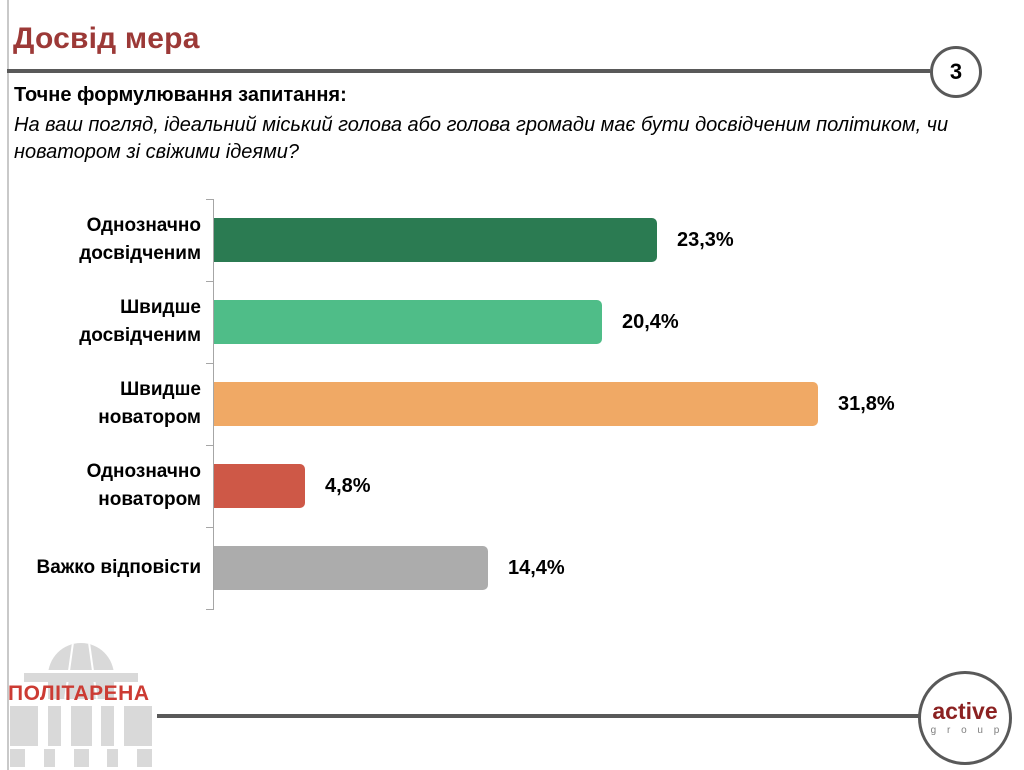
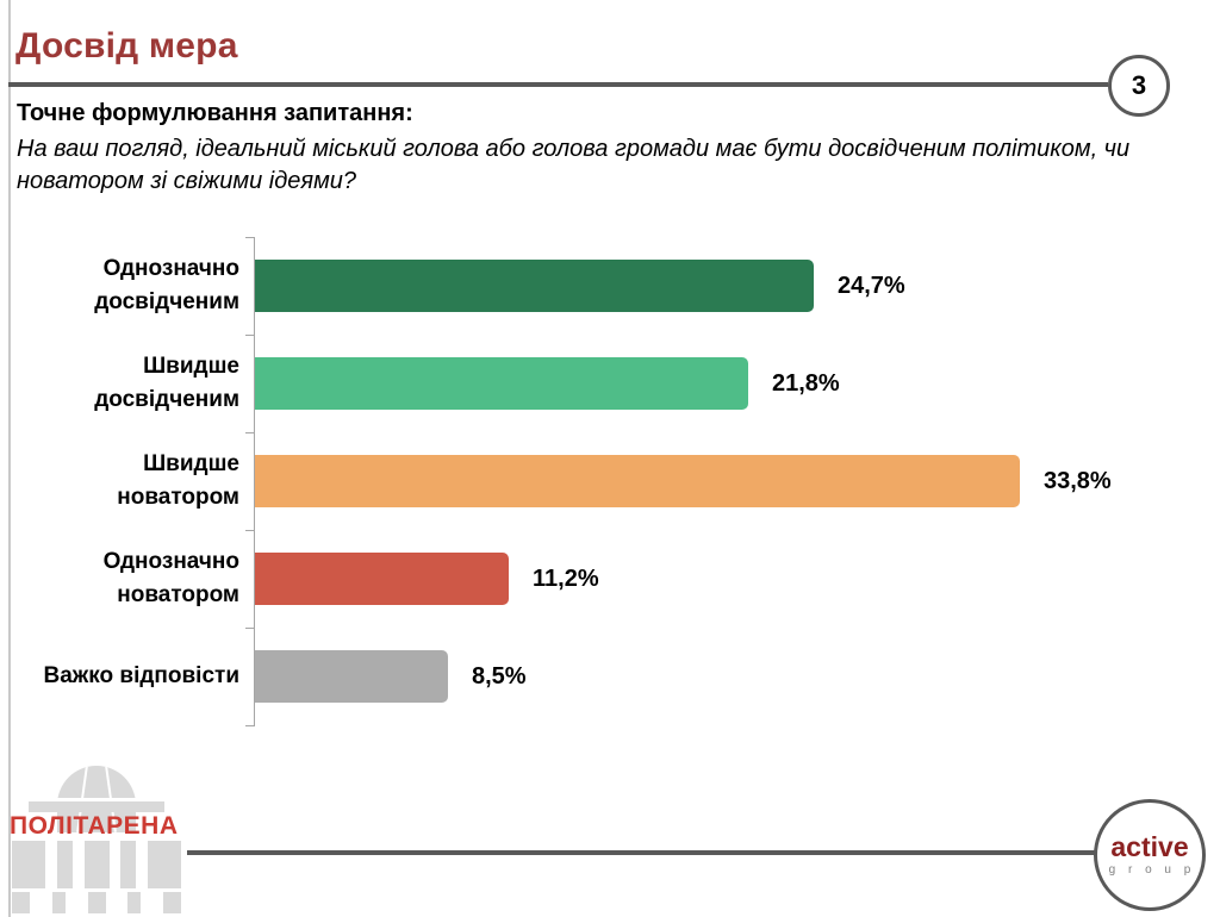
Однозначно досвідченим: 23,3% -> 24,7%
Швидше досвідченим: 20,4% -> 21,8%
Швидше новатором: 31,8% -> 33,8%
Однозначно новатором: 4,8% -> 11,2%
Важко відповісти: 14,4% -> 8,5%
